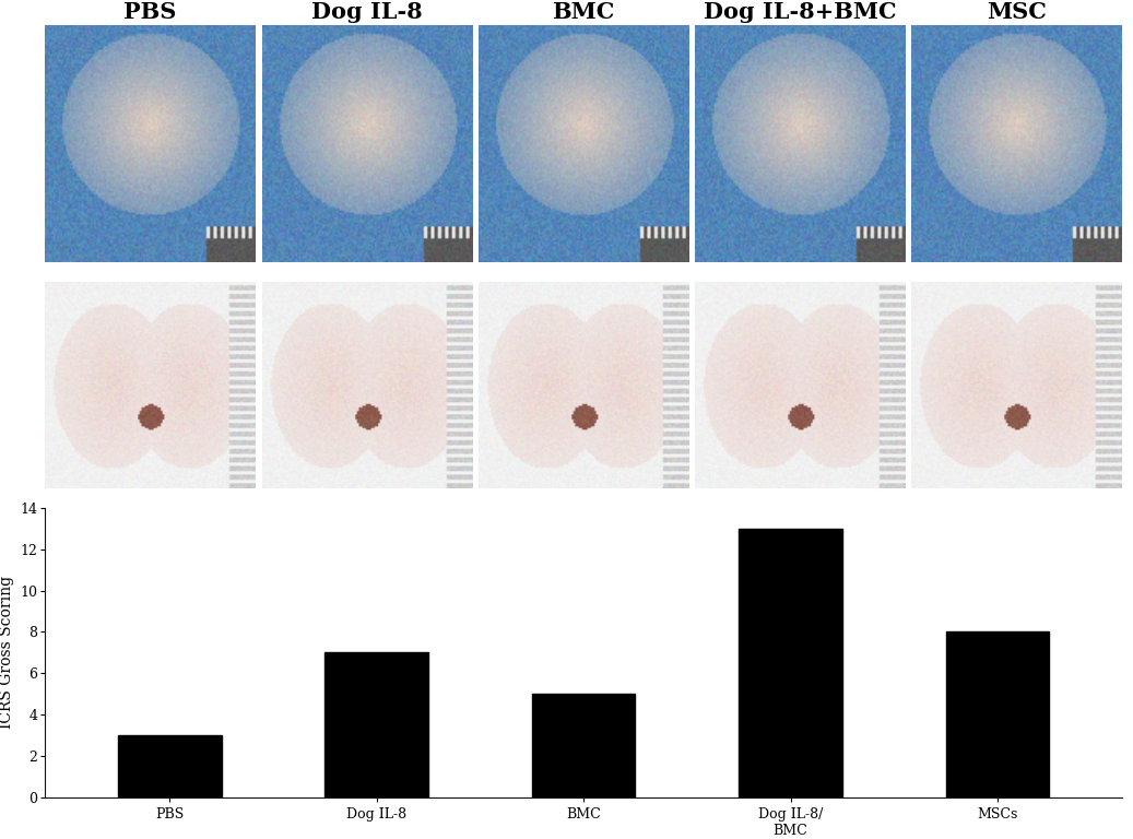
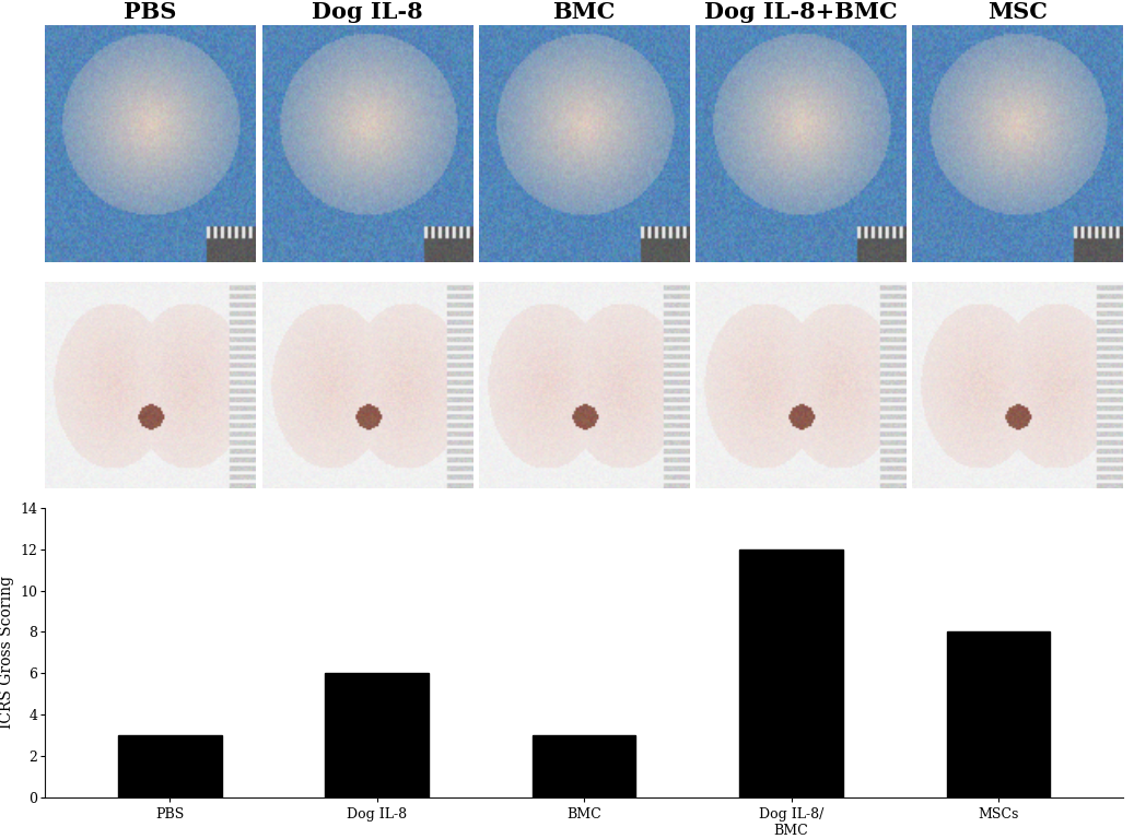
Dog IL-8: 7 -> 6
BMC: 5 -> 3
Dog IL-8/ BMC: 13 -> 12
